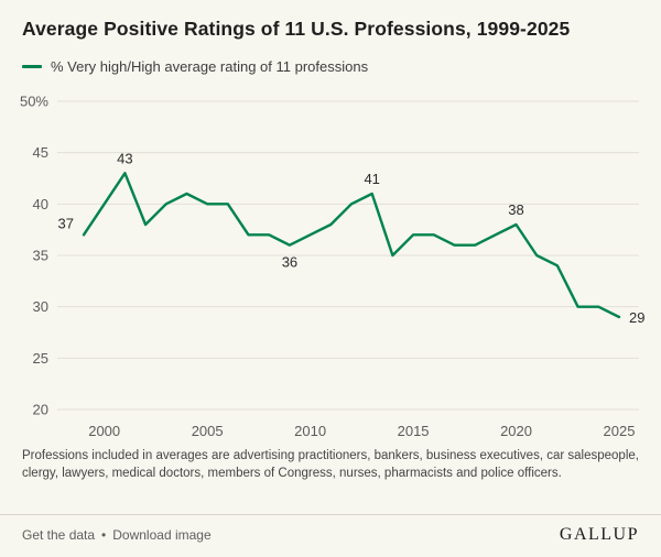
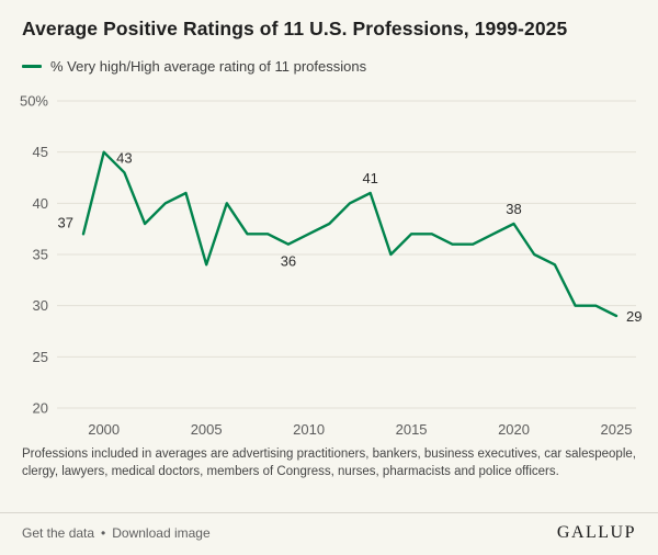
2000: 40% -> 45%
2005: 40% -> 34%
